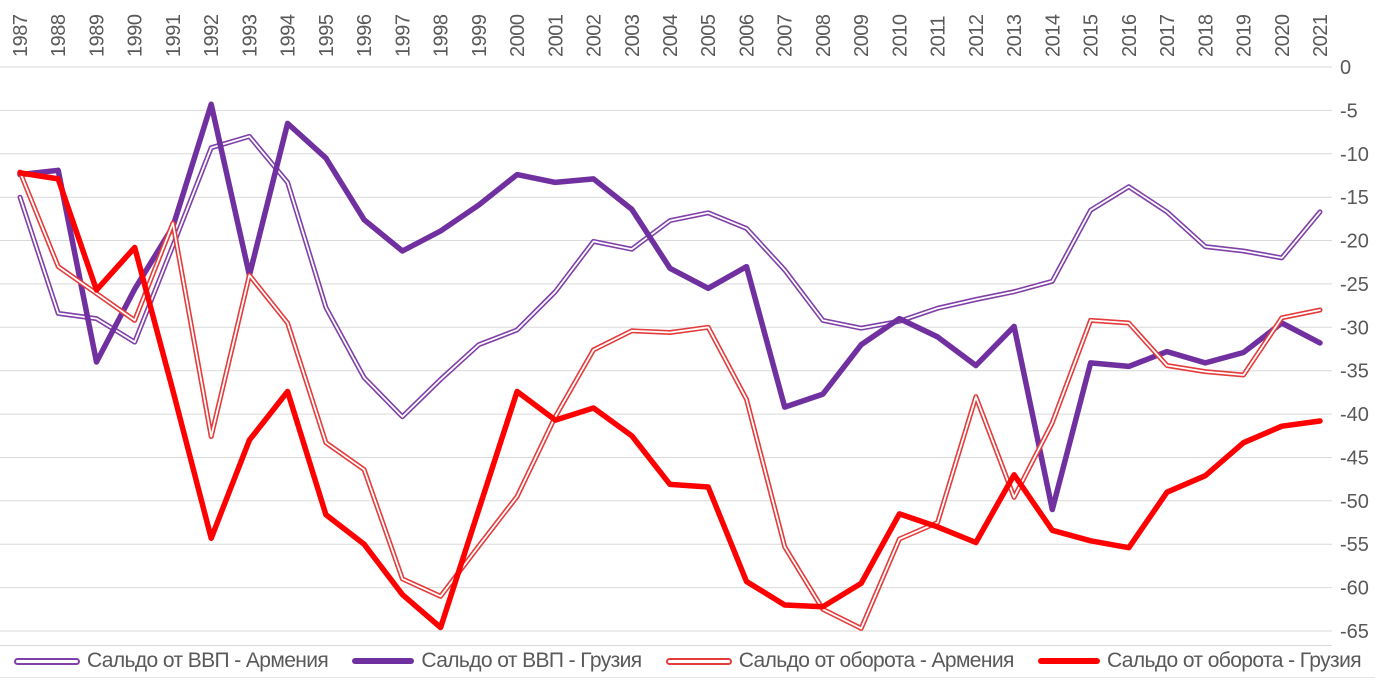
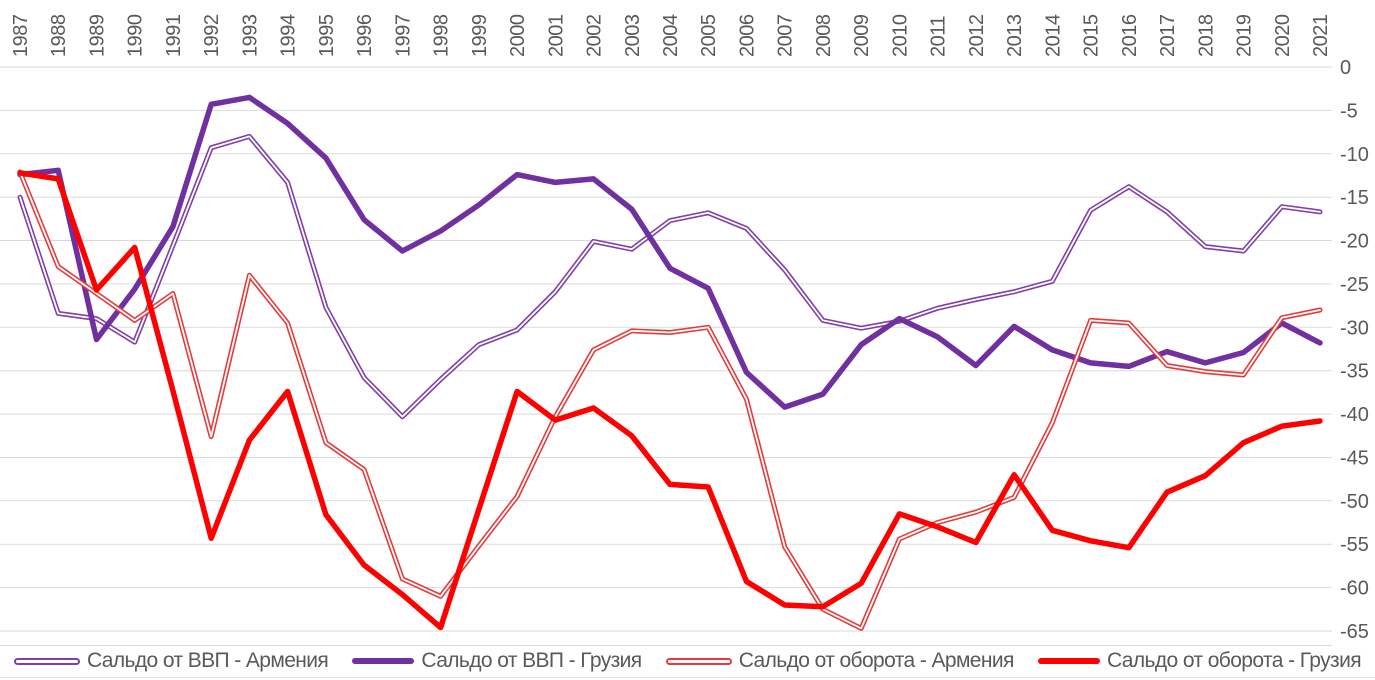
Сальдо от ВВП - Грузия/1989: -34 -> -31
Сальдо от оборота - Армения/1991: -18 -> -26
Сальдо от ВВП - Грузия/1993: -24 -> -4
Сальдо от оборота - Грузия/1996: -55 -> -57
Сальдо от ВВП - Грузия/2006: -23 -> -35
Сальдо от оборота - Армения/2012: -38 -> -51
Сальдо от ВВП - Грузия/2014: -51 -> -33
Сальдо от ВВП - Армения/2020: -22 -> -16
